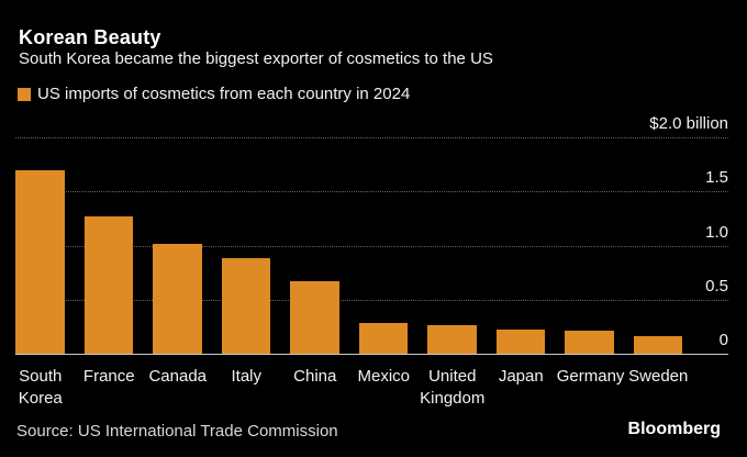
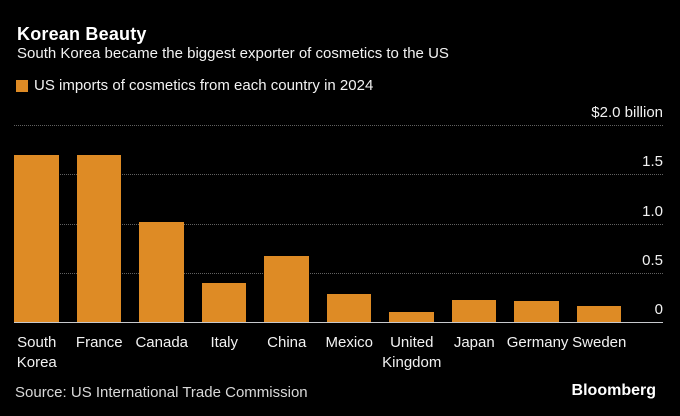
France: 1.3 -> 1.7
Italy: 0.9 -> 0.4
United Kingdom: 0.3 -> 0.1
